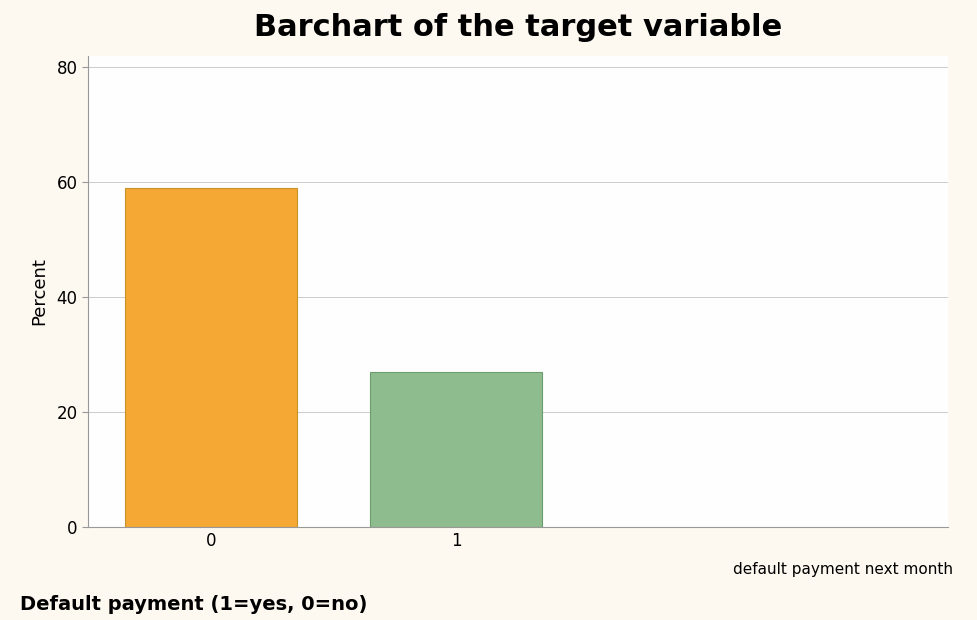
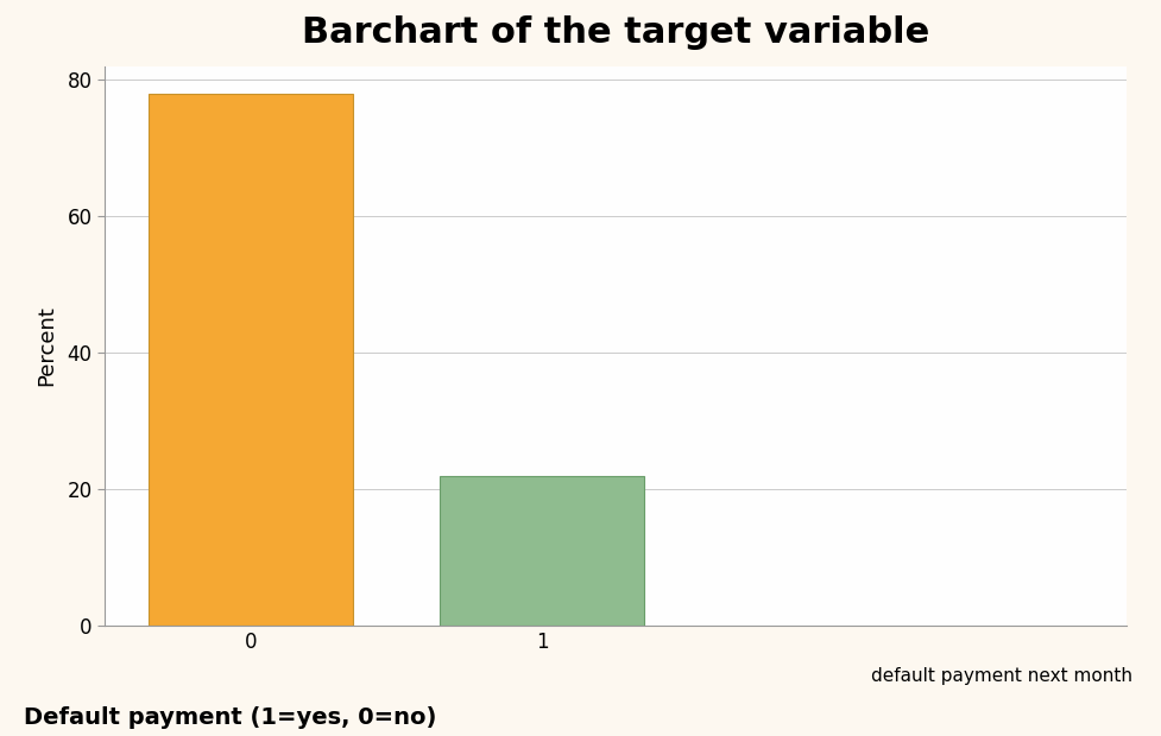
0: 59 -> 78
1: 27 -> 22
